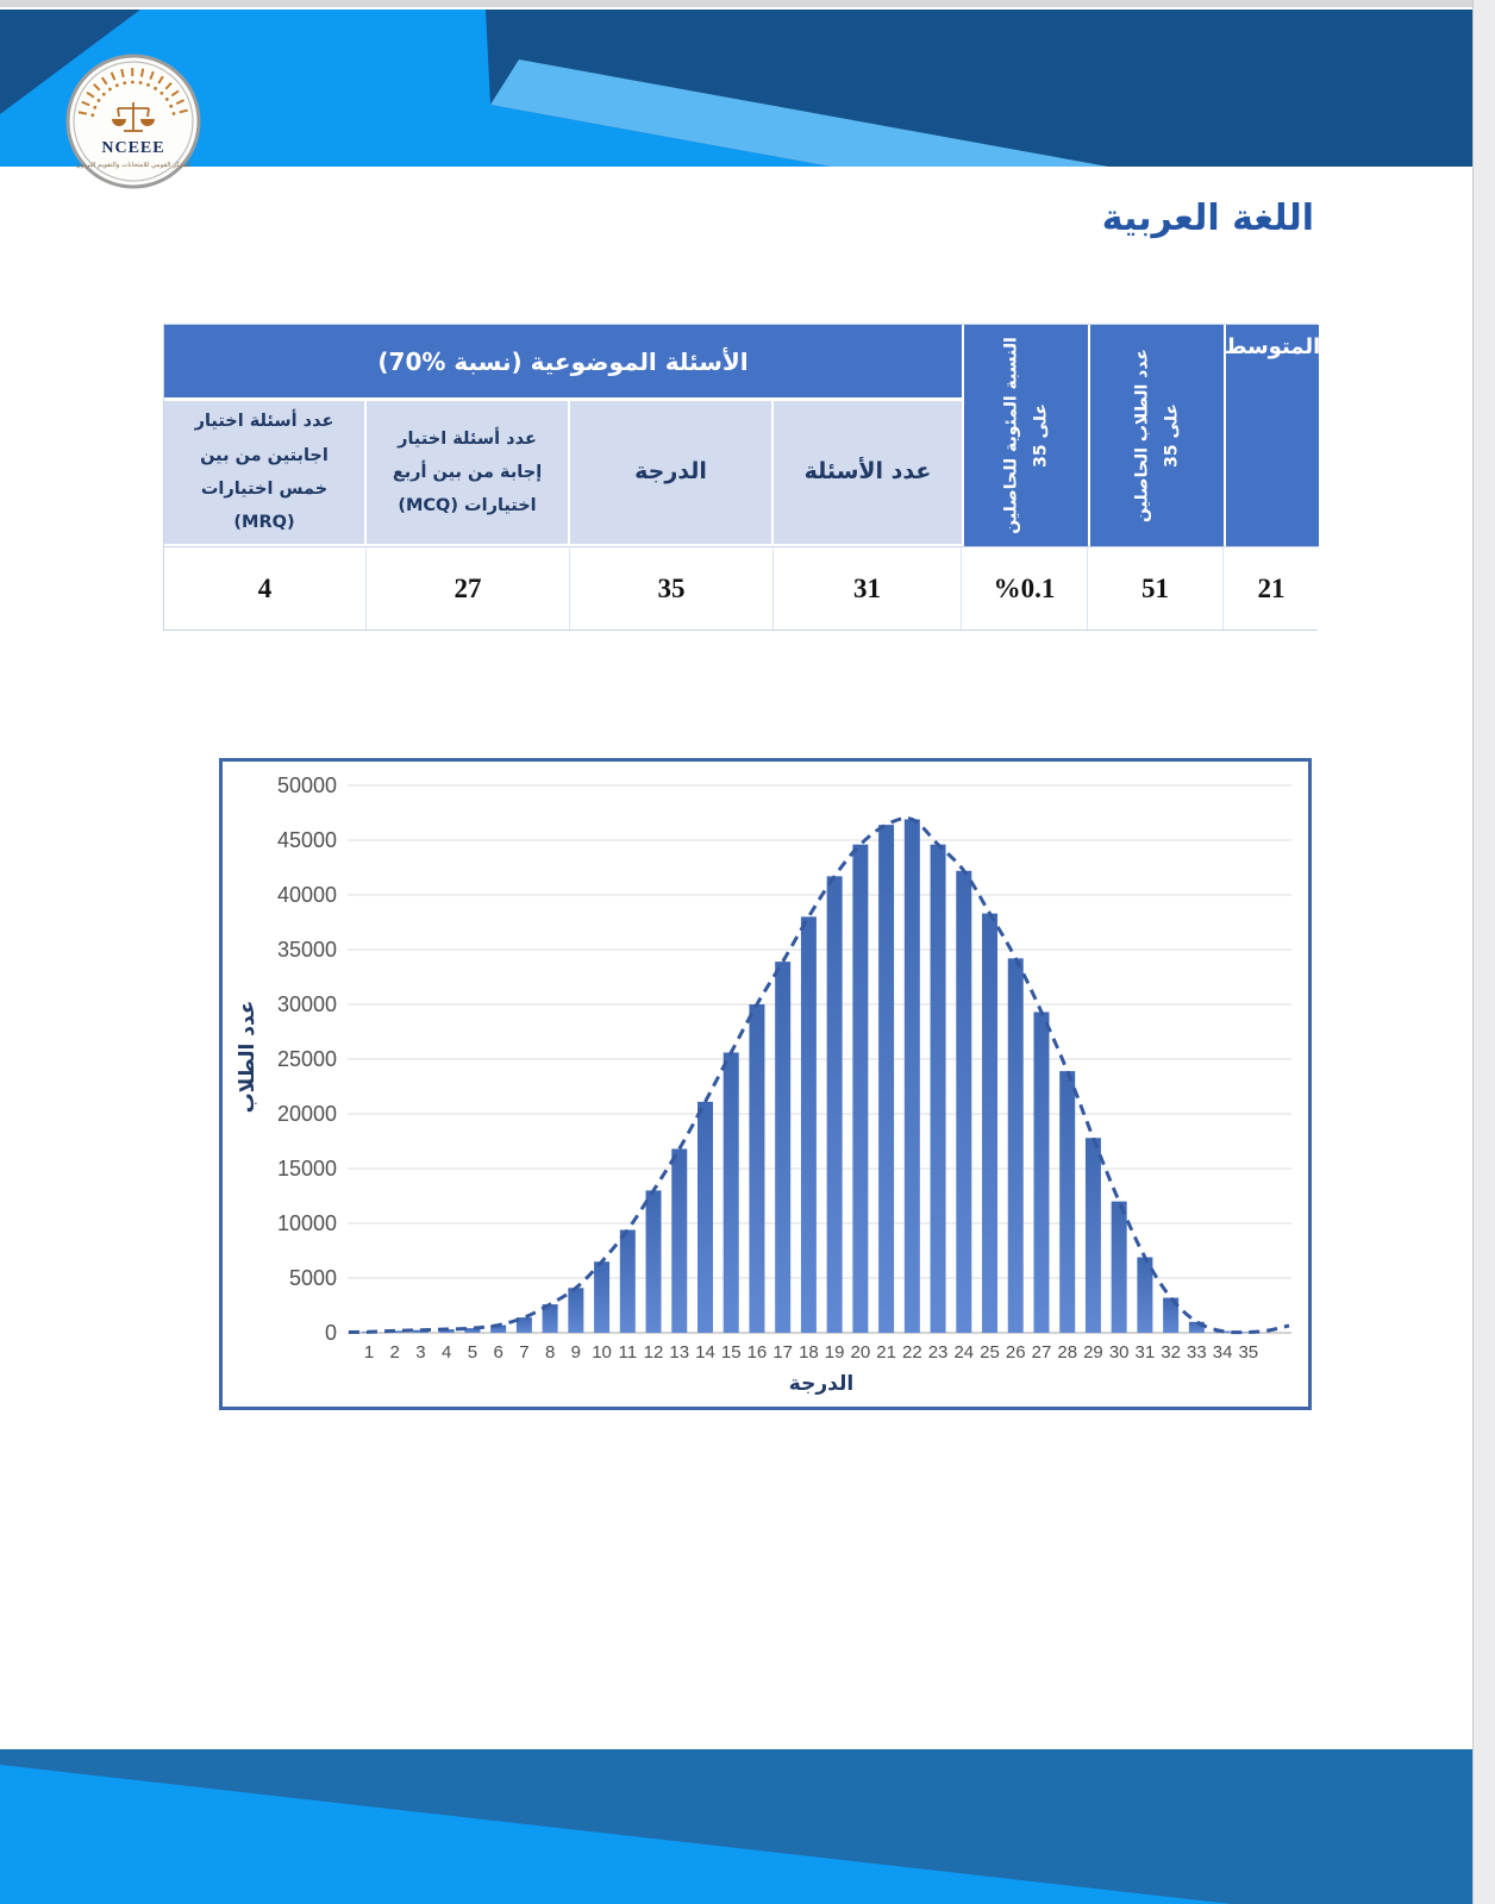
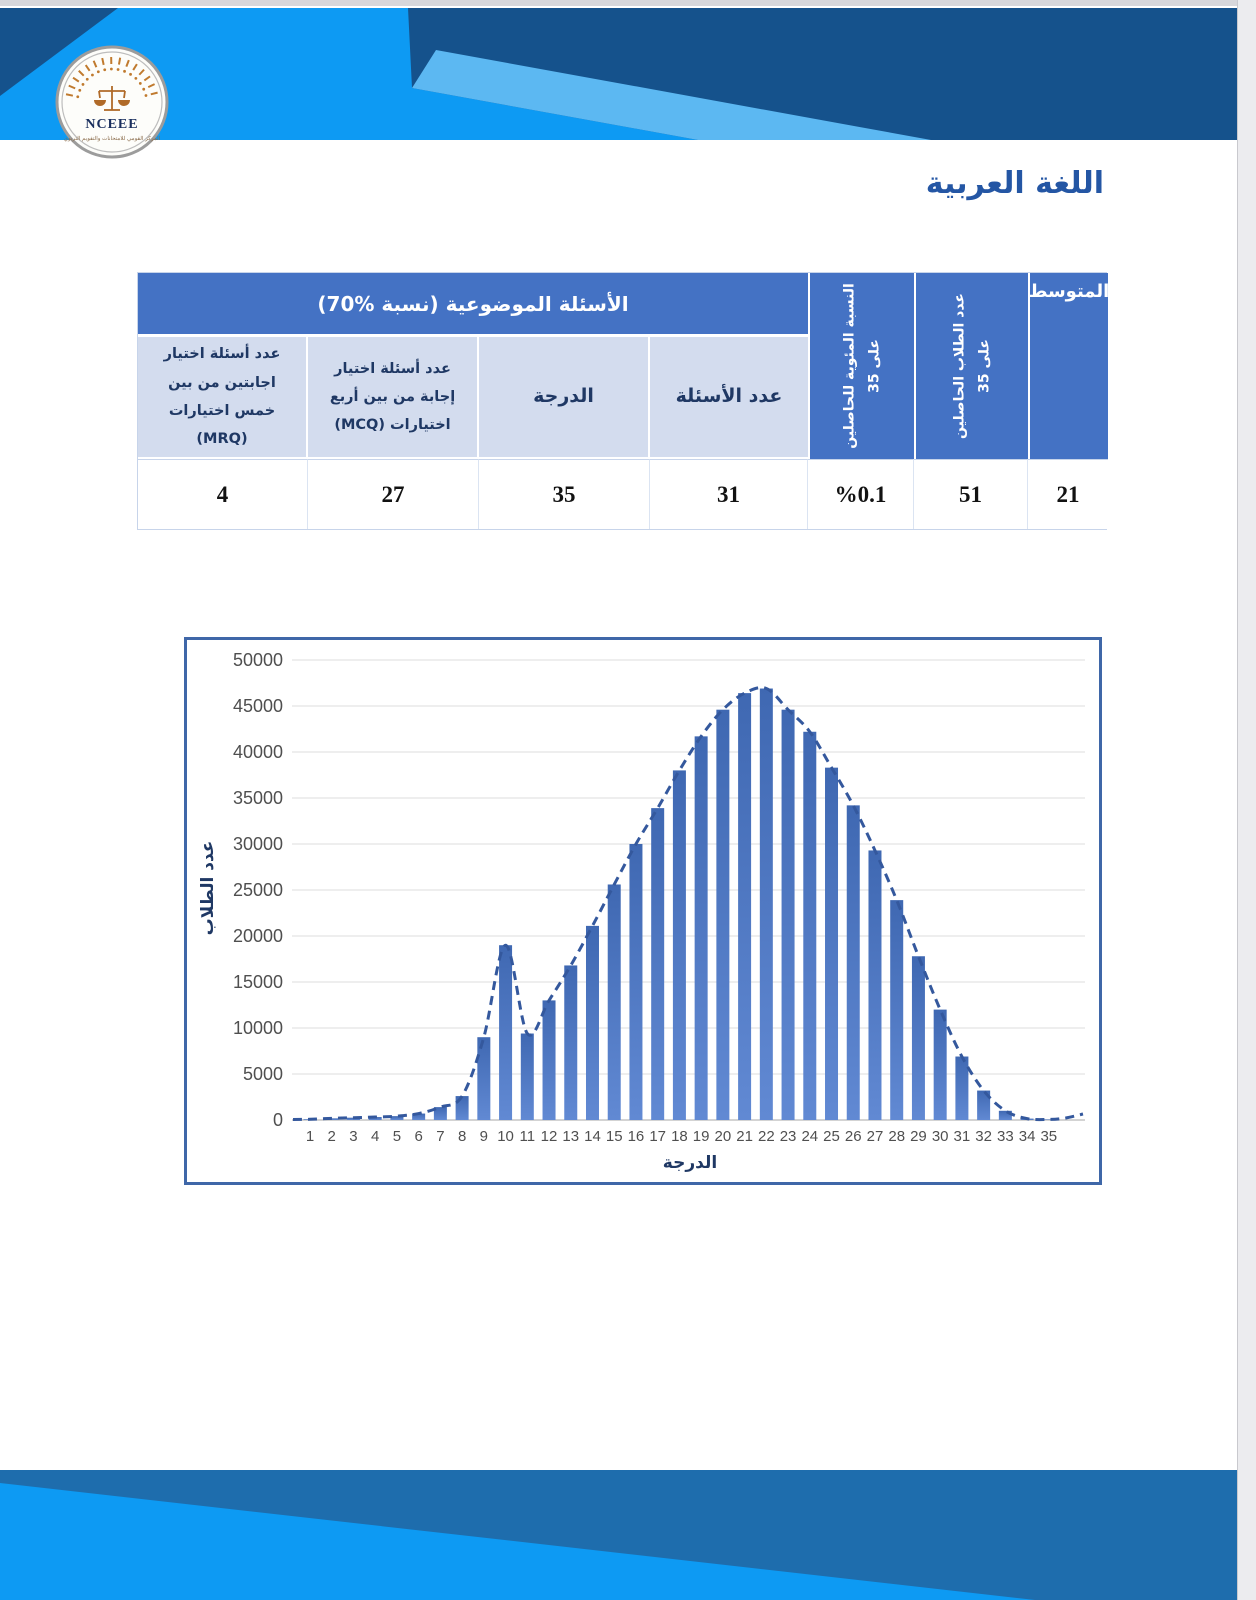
9: 4000 -> 9000
10: 6000 -> 19000
